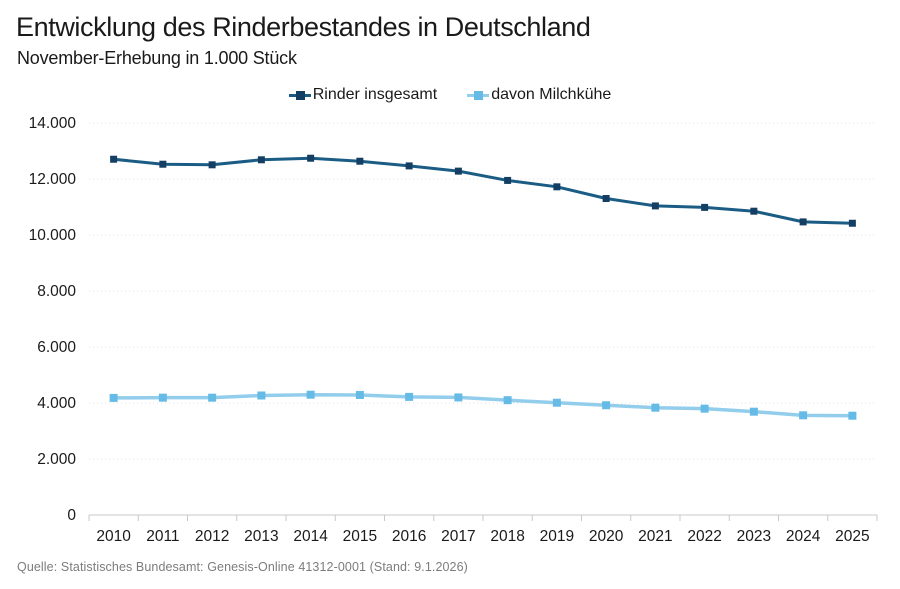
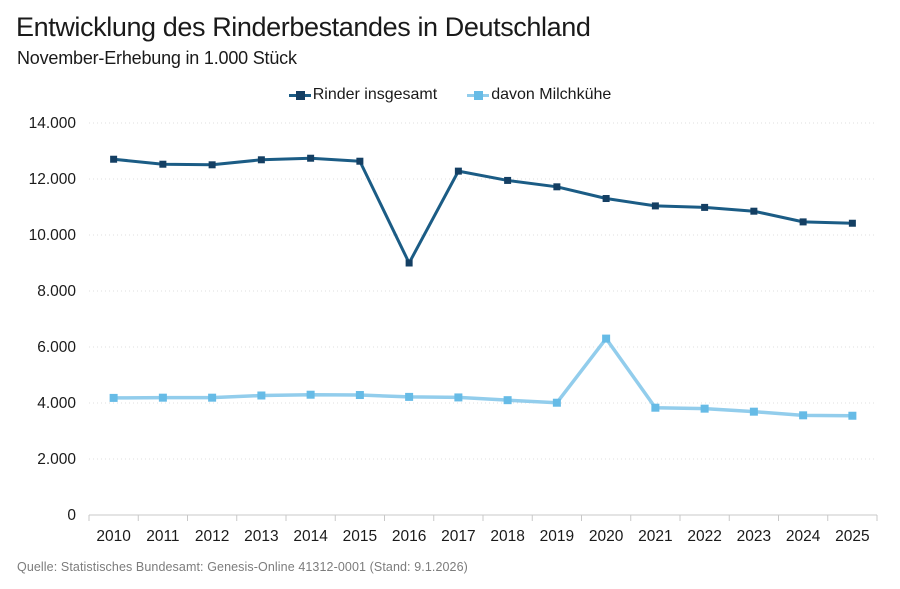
Rinder insgesamt/2016: 12500 -> 9000
davon Milchkühe/2020: 3900 -> 6300
